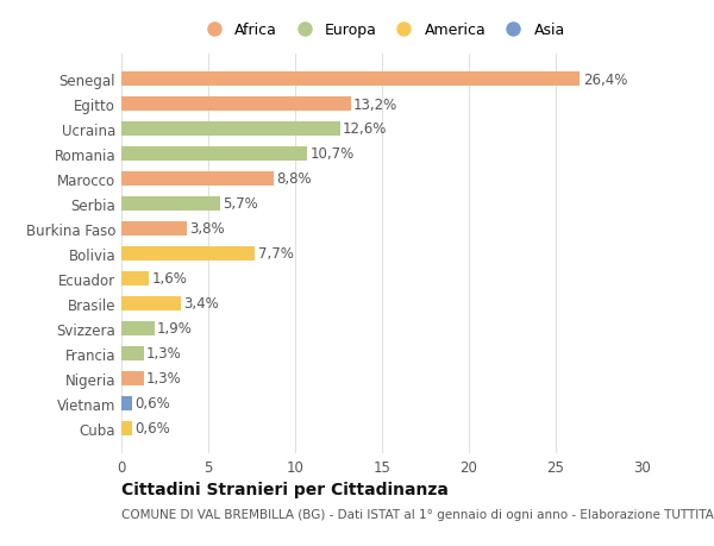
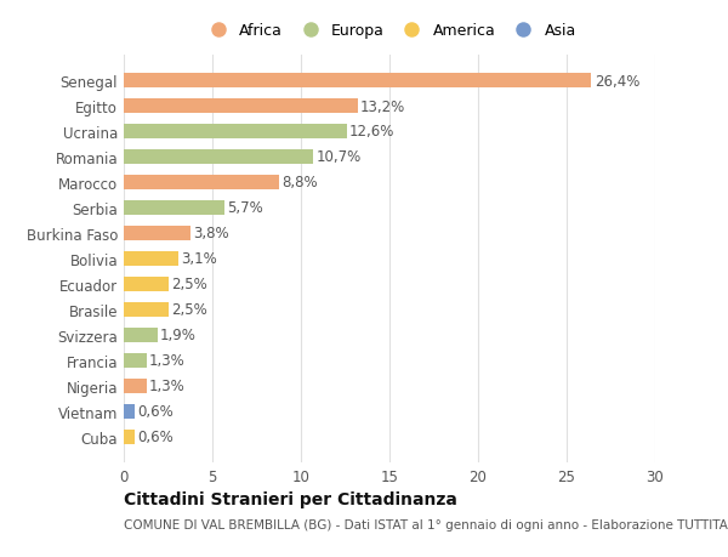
Bolivia: 7,7% -> 3,1%
Ecuador: 1,6% -> 2,5%
Brasile: 3,4% -> 2,5%
